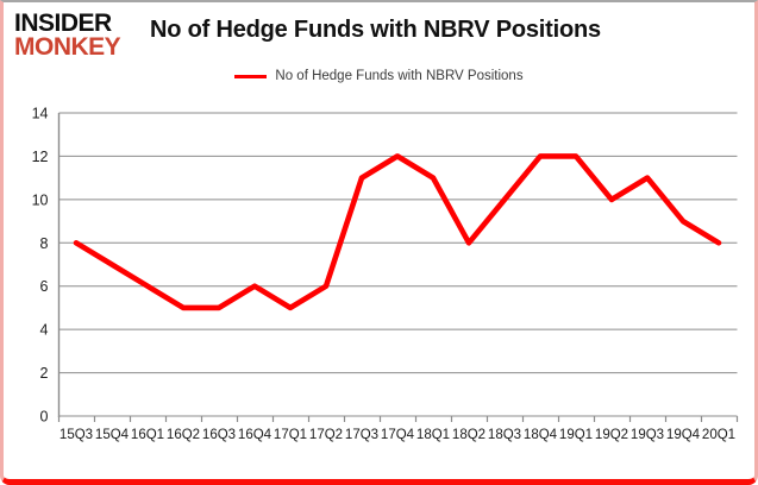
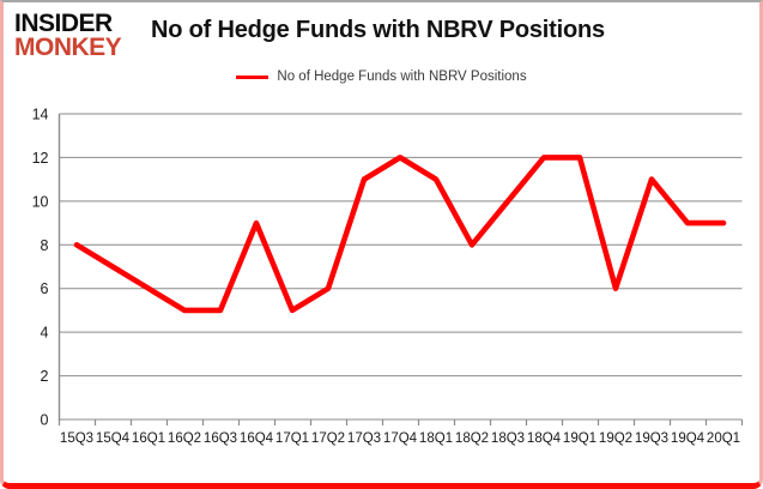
16Q4: 6 -> 9
19Q2: 10 -> 6
20Q1: 8 -> 9
